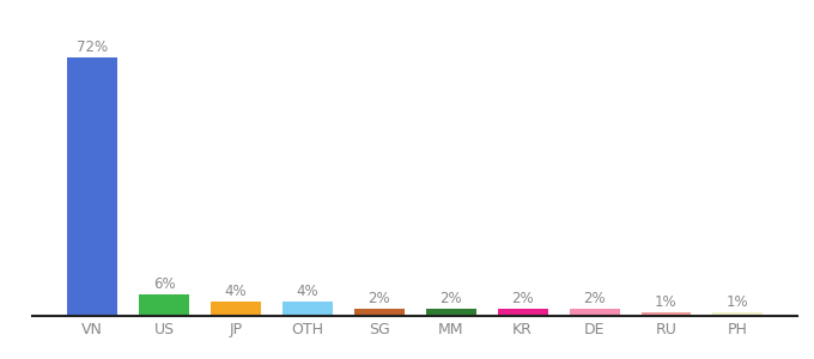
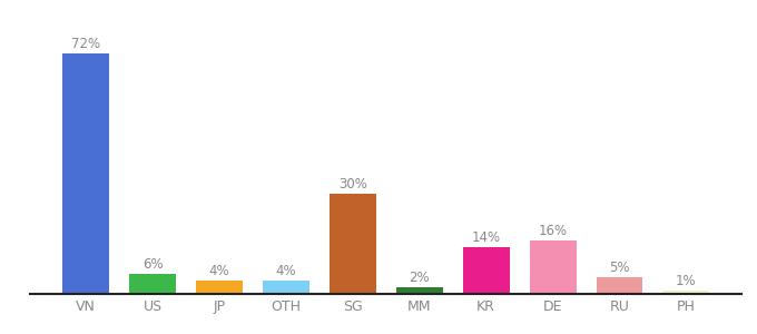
SG: 2% -> 30%
KR: 2% -> 14%
DE: 2% -> 16%
RU: 1% -> 5%
